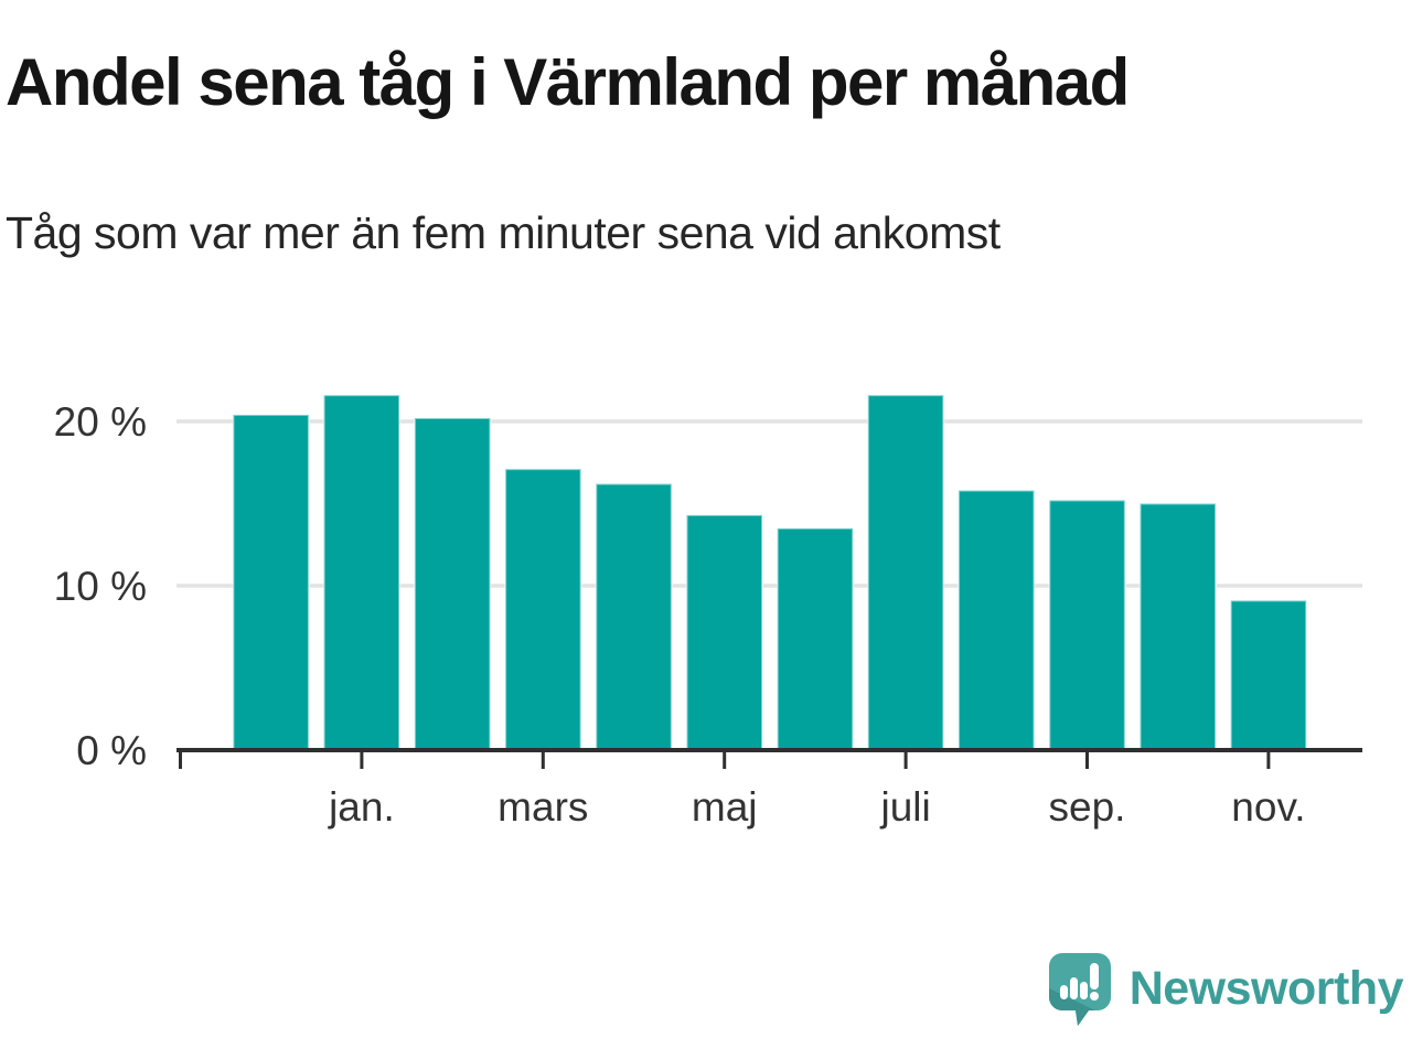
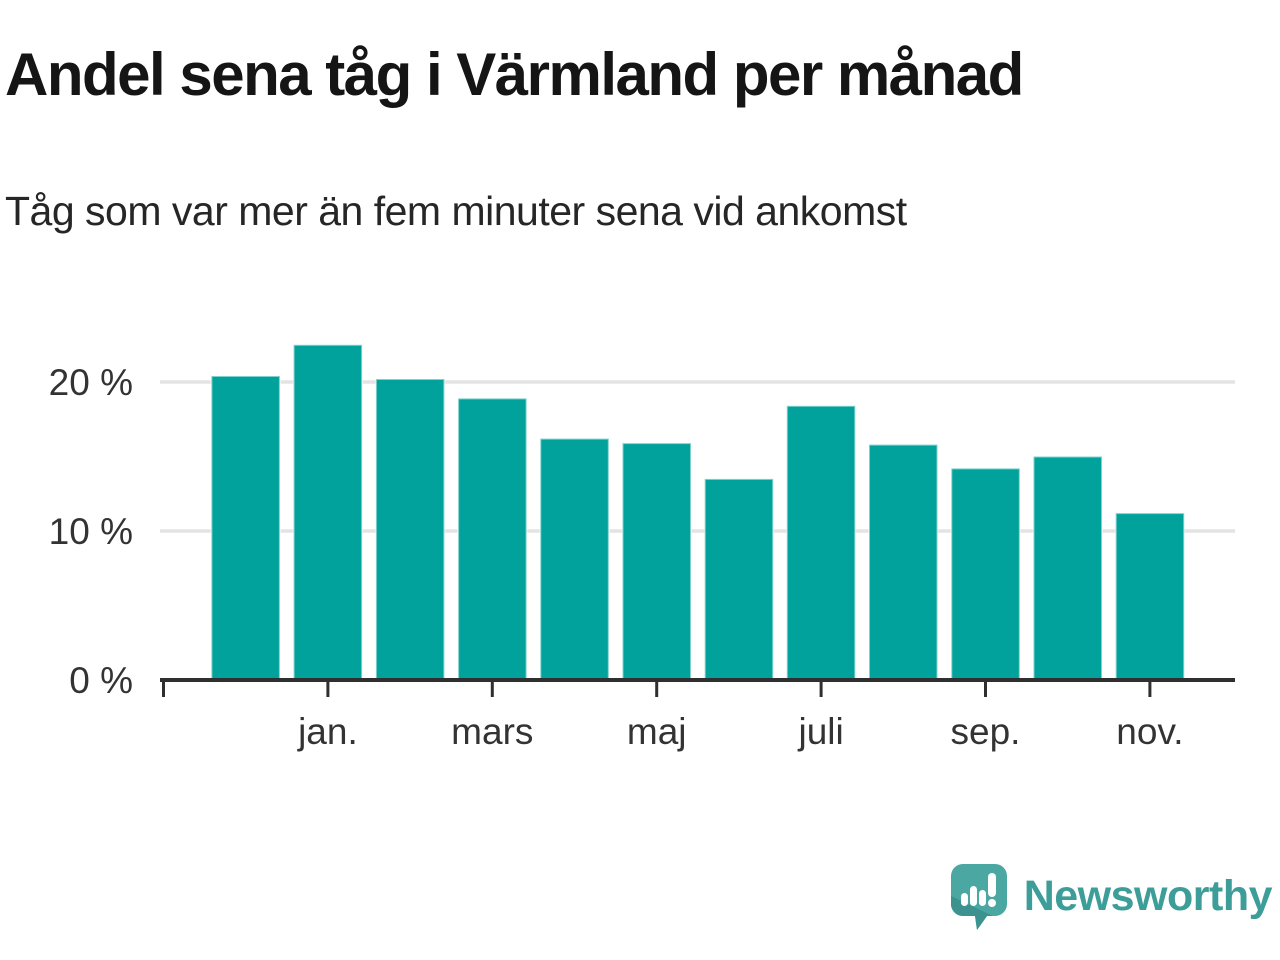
jan.: 21.6% -> 22.5%
mars: 17.1% -> 18.9%
maj: 14.3% -> 15.9%
juli: 21.6% -> 18.4%
sep.: 15.2% -> 14.2%
nov.: 9.1% -> 11.2%
